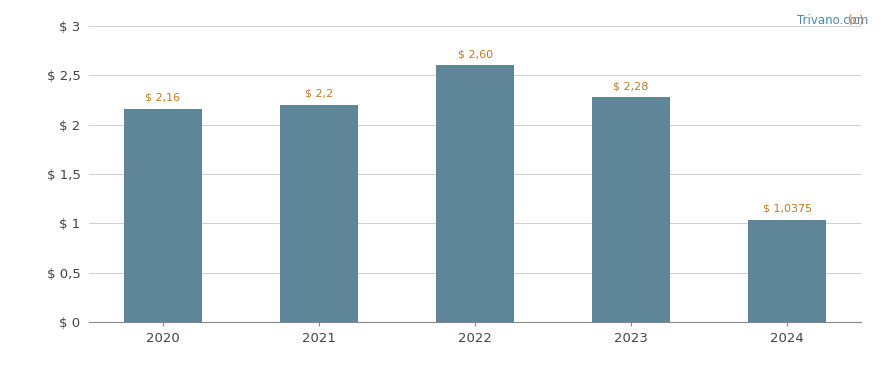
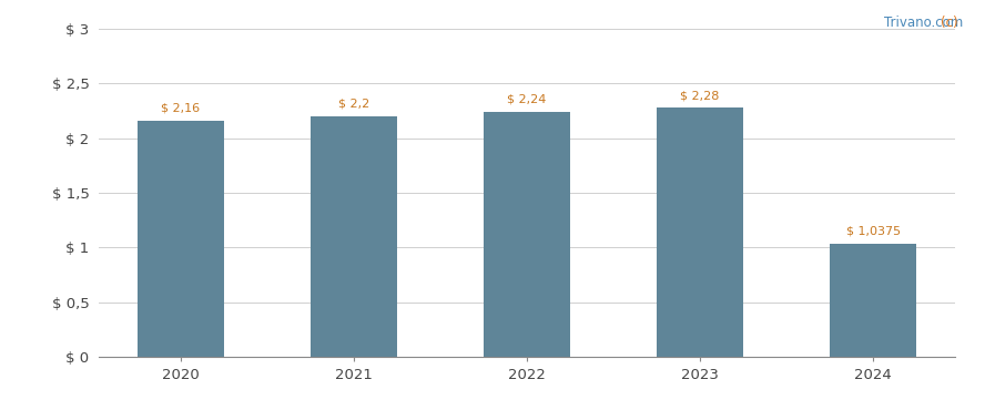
2022: 2,60 -> 2,24
